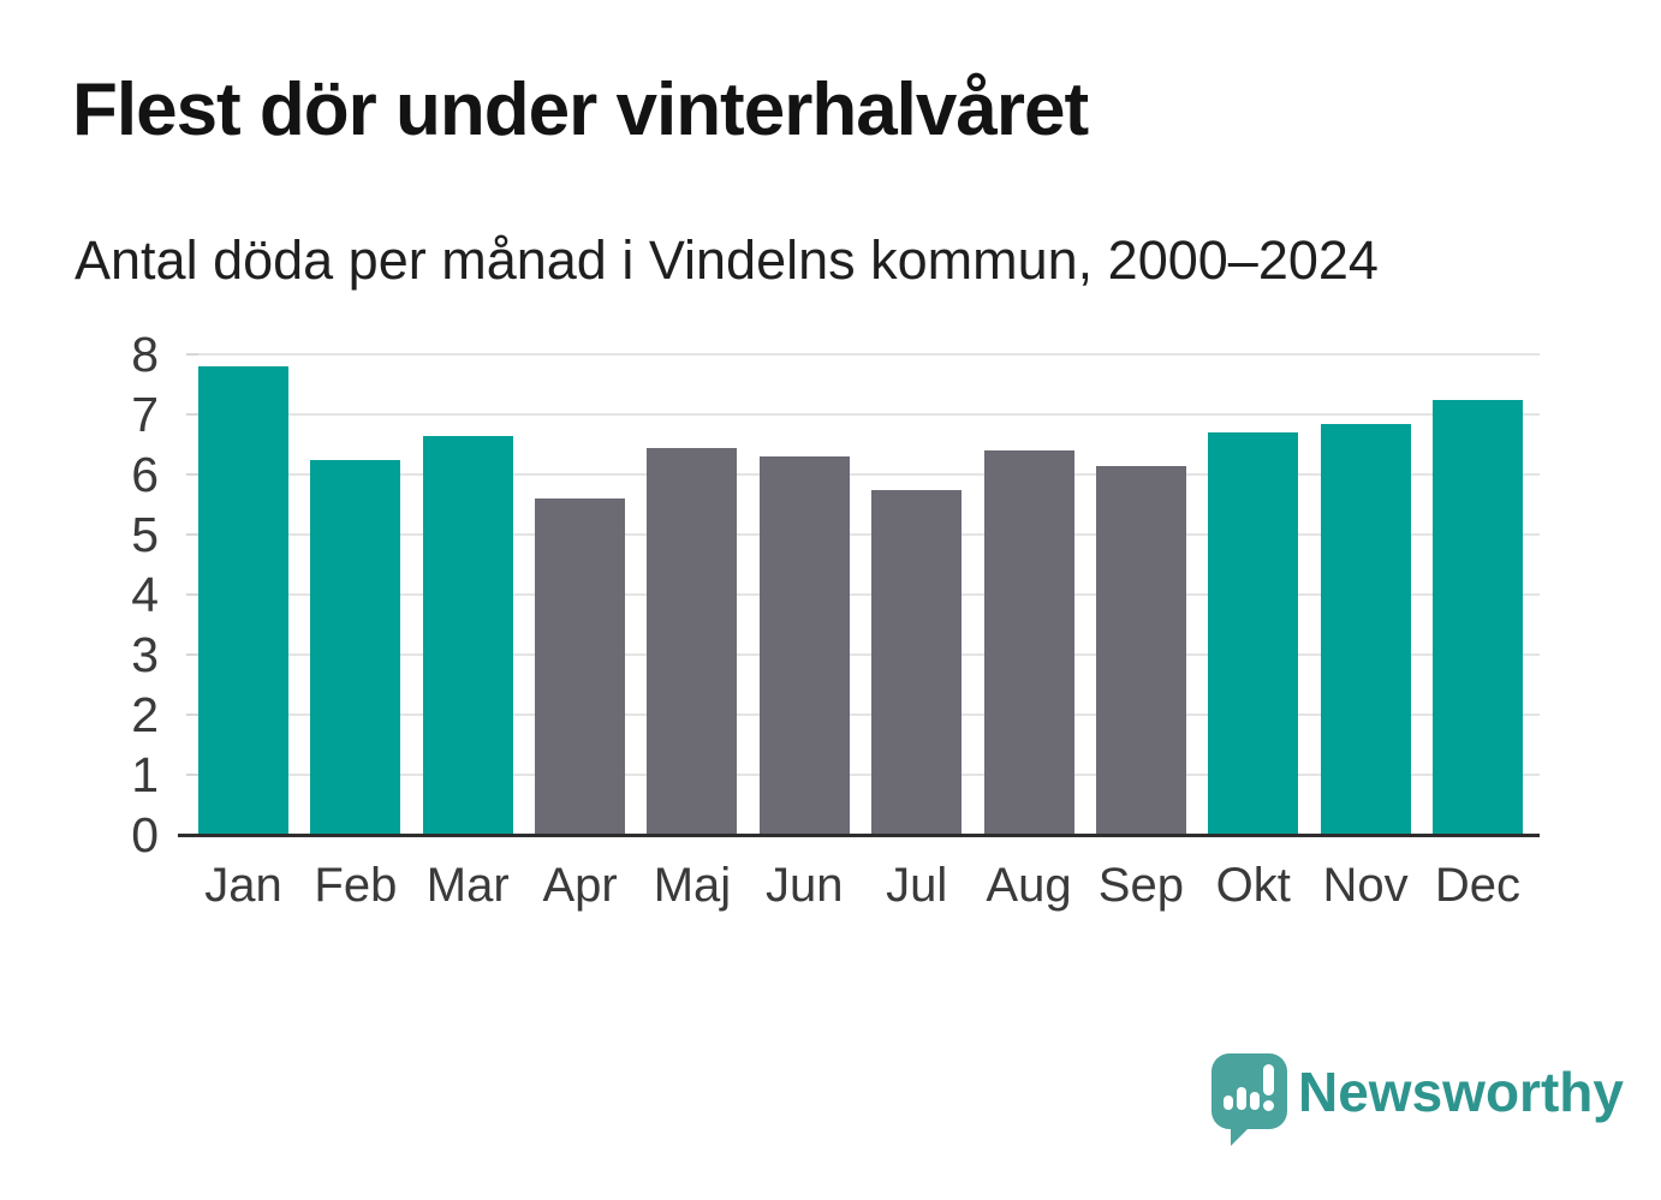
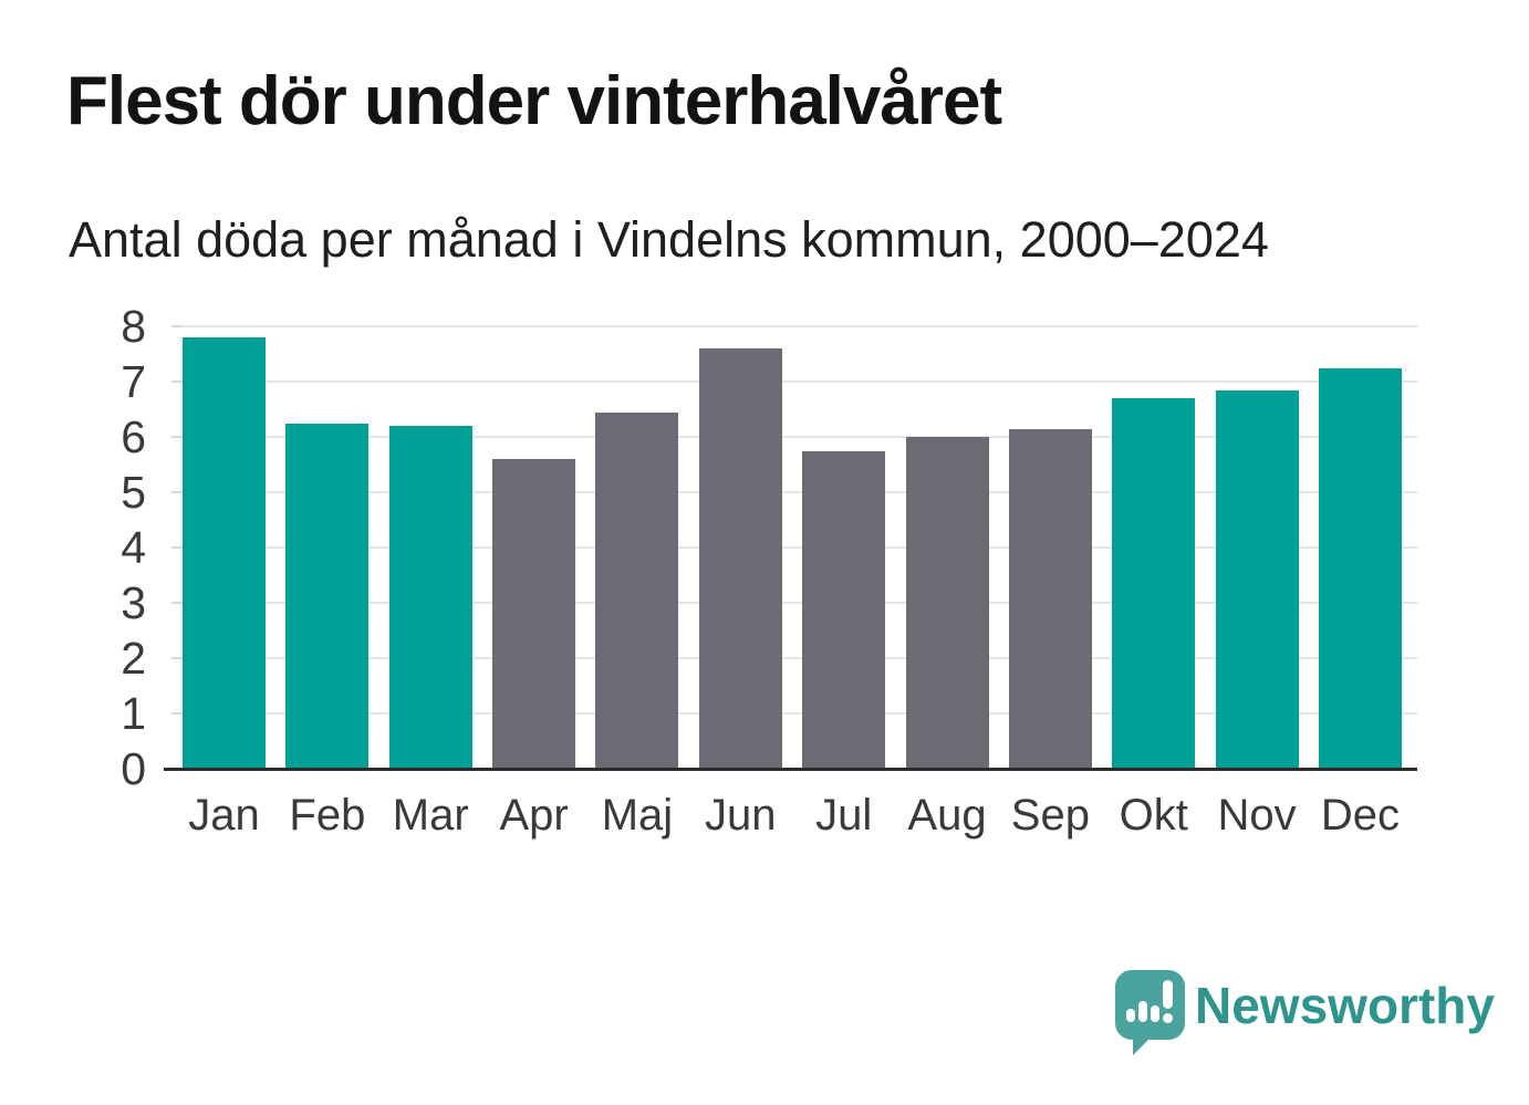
Mar: 6.7 -> 6.2
Jun: 6.3 -> 7.6
Aug: 6.4 -> 6.0
